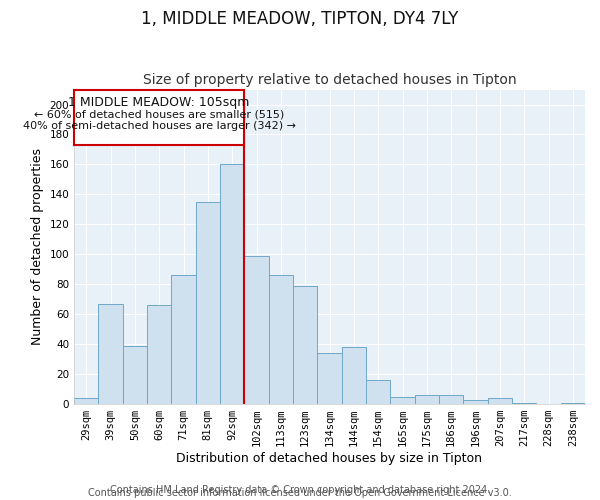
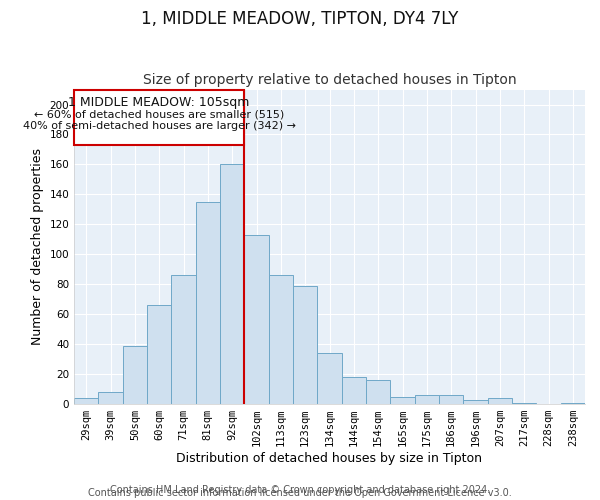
39sqm: 67 -> 8
102sqm: 99 -> 113
144sqm: 38 -> 18
